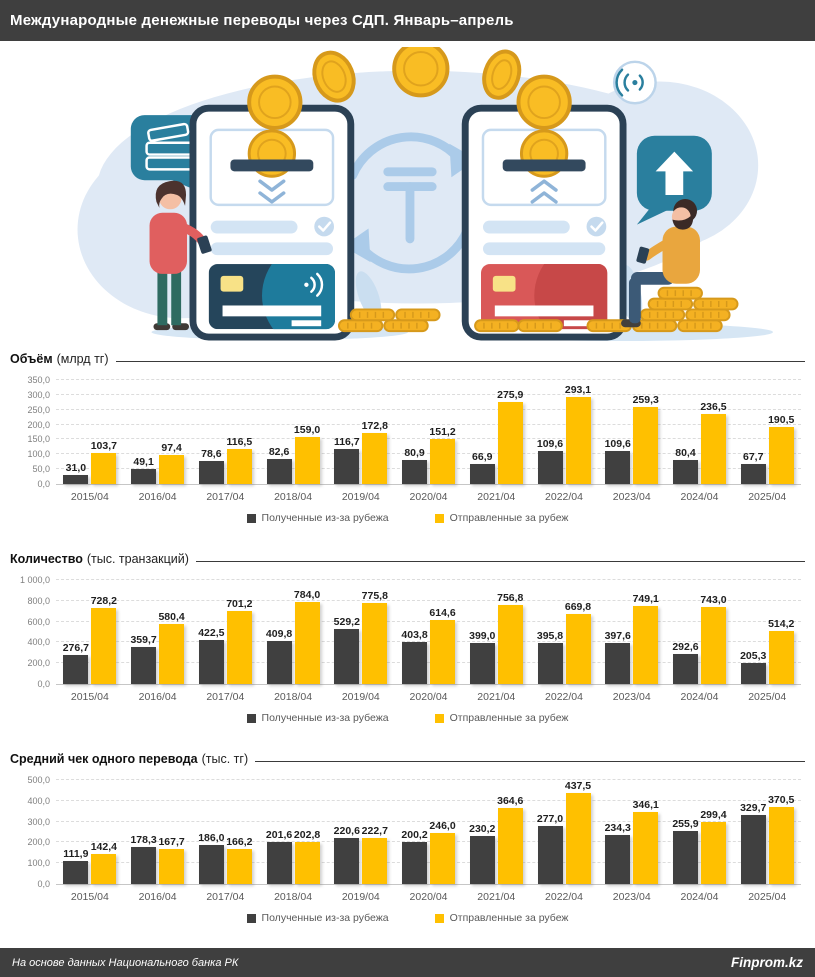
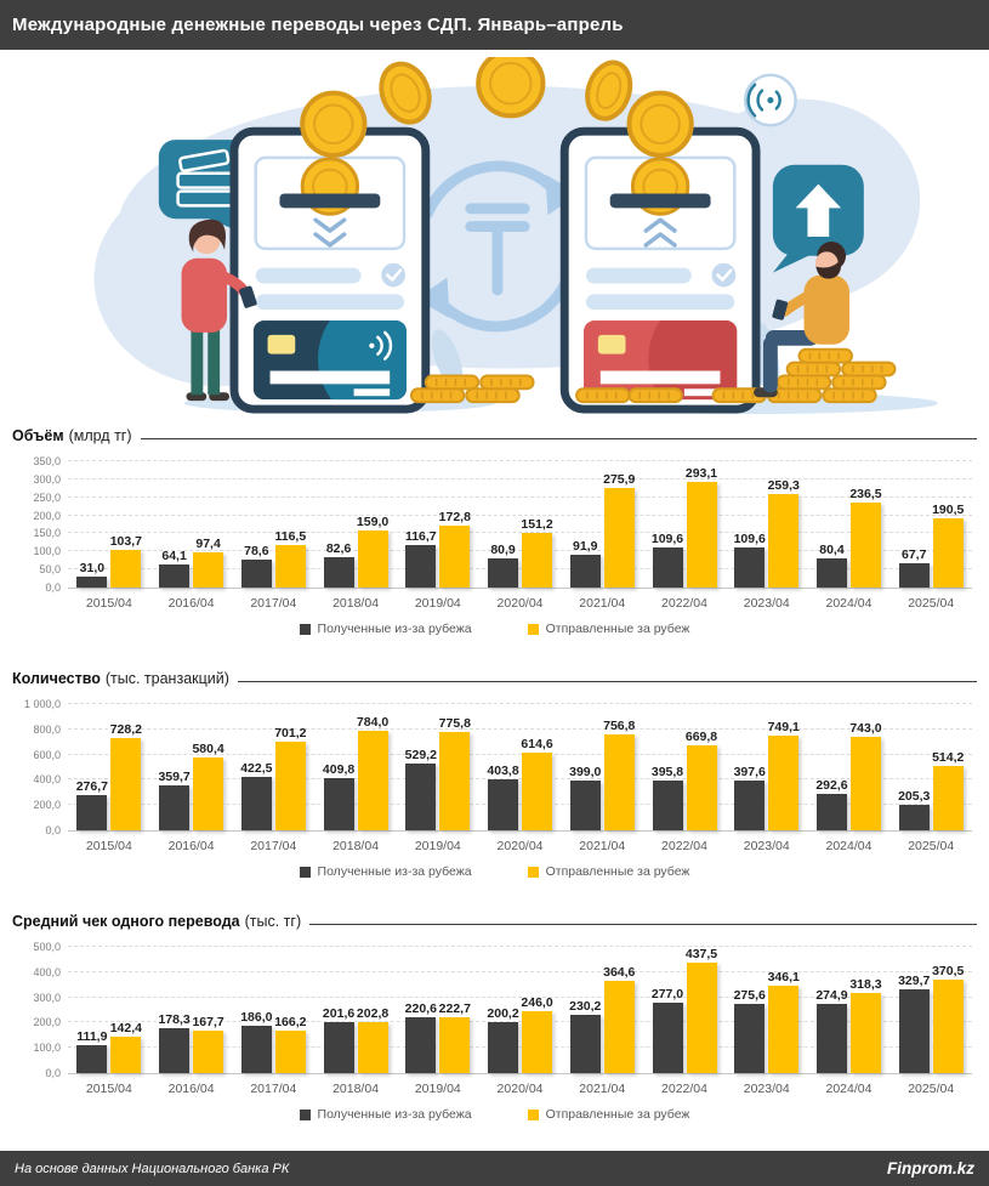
Объём/Полученные из-за рубежа/2016/04: 49,1 -> 64,1
Объём/Полученные из-за рубежа/2021/04: 66,9 -> 91,9
Средний чек одного перевода/Полученные из-за рубежа/2023/04: 234,3 -> 275,6
Средний чек одного перевода/Полученные из-за рубежа/2024/04: 255,9 -> 274,9
Средний чек одного перевода/Отправленные за рубеж/2024/04: 299,4 -> 318,3
